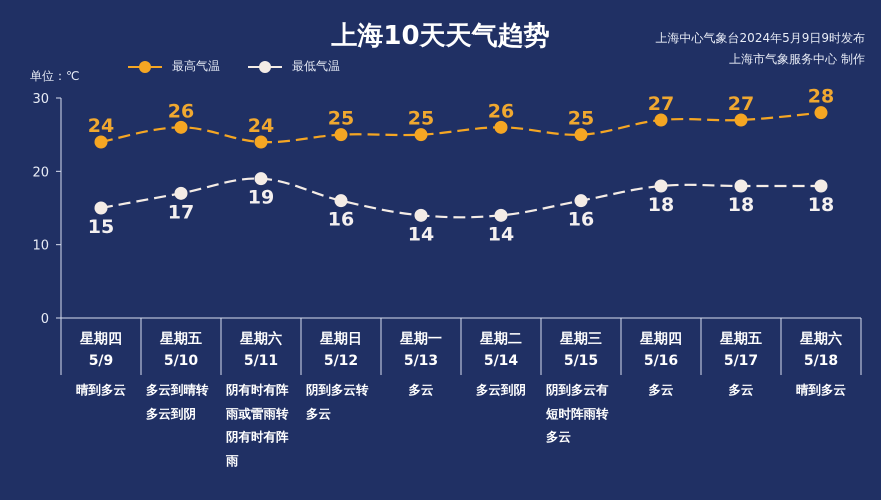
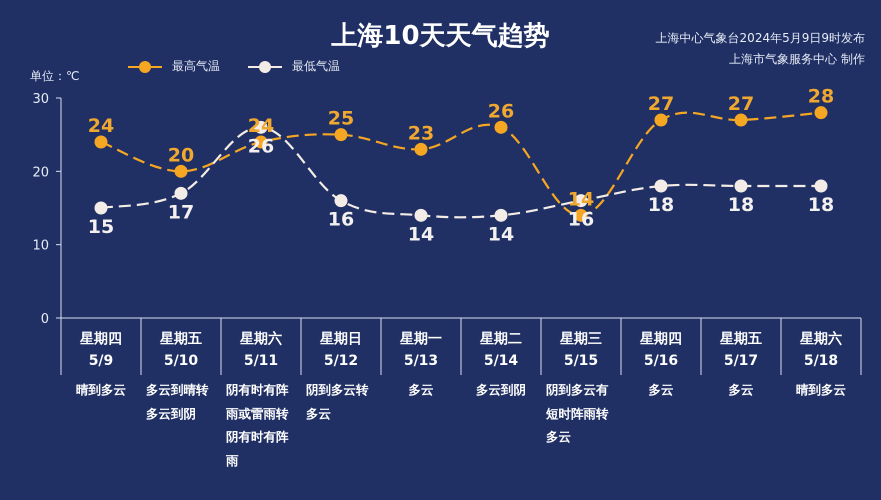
最高气温/5/10: 26 -> 20
最低气温/5/11: 19 -> 26
最高气温/5/13: 25 -> 23
最高气温/5/15: 25 -> 14
